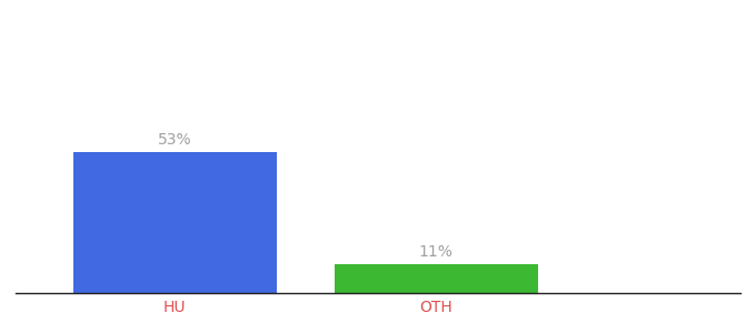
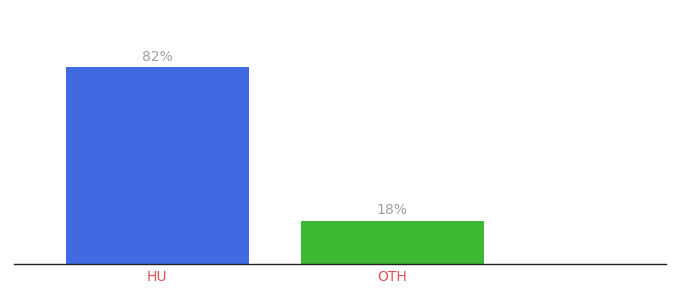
HU: 53% -> 82%
OTH: 11% -> 18%
